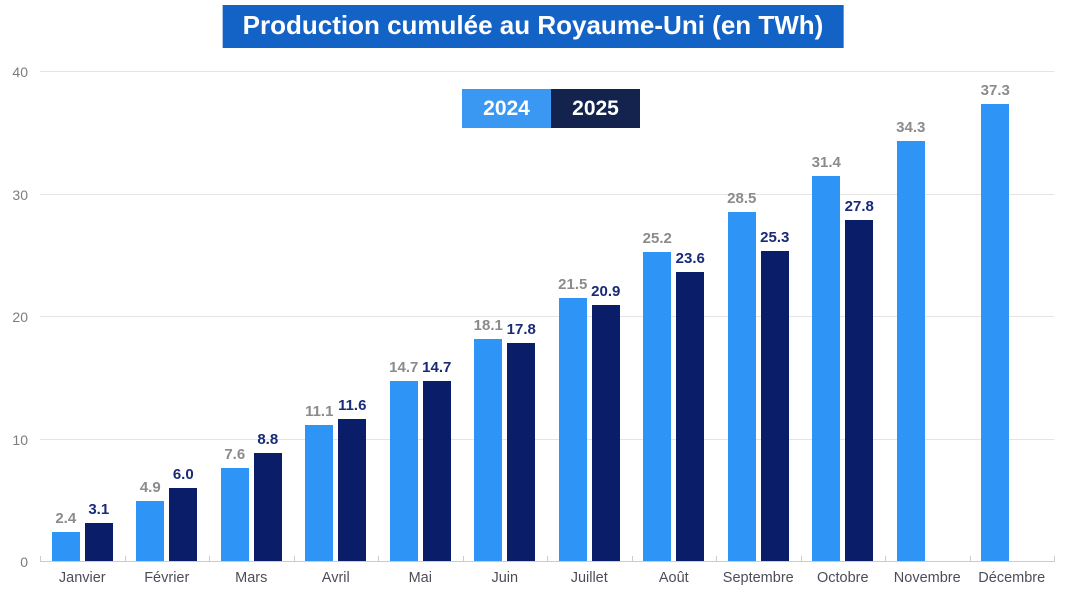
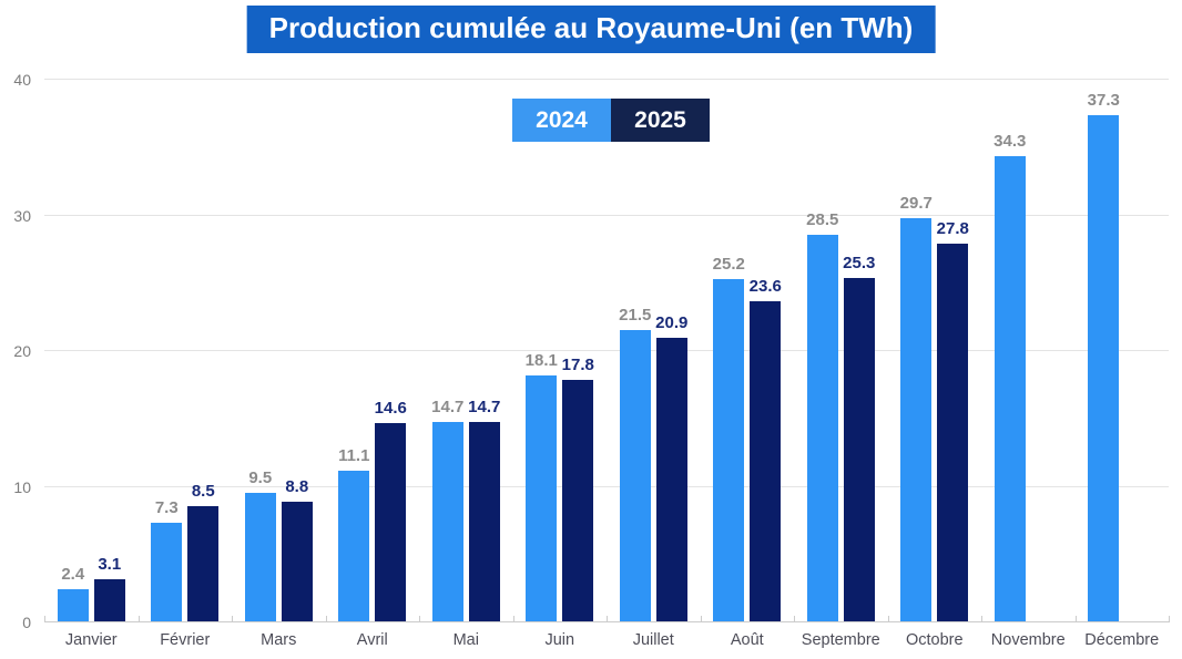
2024/Février: 4.9 -> 7.3
2025/Février: 6.0 -> 8.5
2024/Mars: 7.6 -> 9.5
2025/Avril: 11.6 -> 14.6
2024/Octobre: 31.4 -> 29.7
